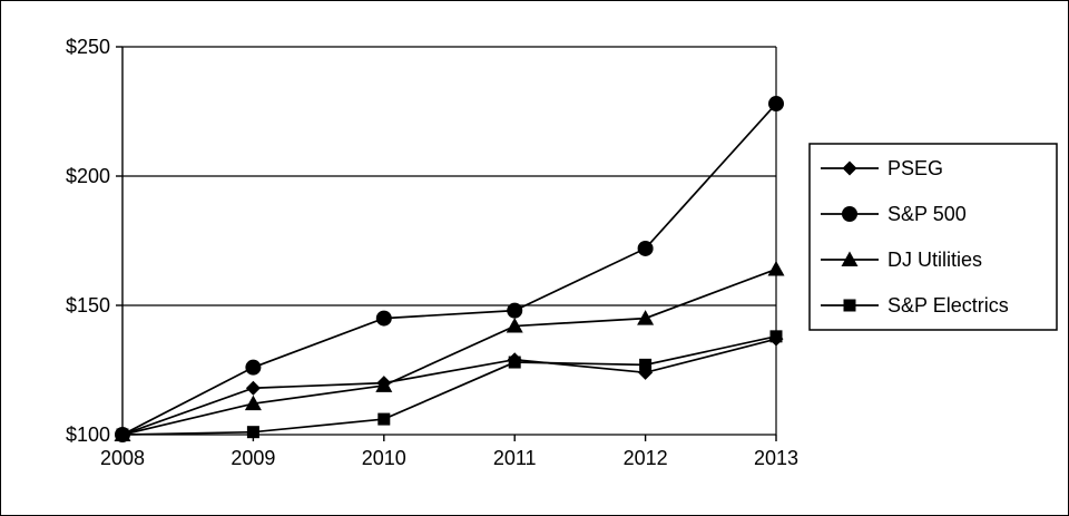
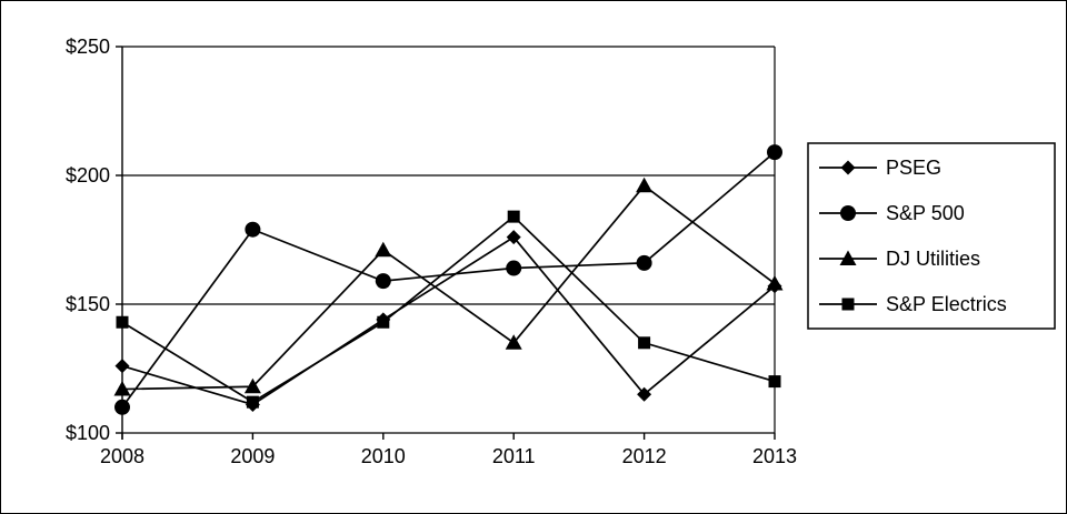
PSEG/2008: $100 -> $126
S&P 500/2008: $100 -> $110
DJ Utilities/2008: $100 -> $117
S&P Electrics/2008: $100 -> $143
PSEG/2009: $118 -> $111
S&P 500/2009: $126 -> $179
DJ Utilities/2009: $112 -> $118
S&P Electrics/2009: $101 -> $112
PSEG/2010: $120 -> $144
S&P 500/2010: $145 -> $159
DJ Utilities/2010: $119 -> $171
S&P Electrics/2010: $106 -> $143
PSEG/2011: $129 -> $176
S&P 500/2011: $148 -> $164
DJ Utilities/2011: $142 -> $135
S&P Electrics/2011: $128 -> $184
PSEG/2012: $124 -> $115
S&P 500/2012: $172 -> $166
DJ Utilities/2012: $145 -> $196
S&P Electrics/2012: $127 -> $135
PSEG/2013: $137 -> $157
S&P 500/2013: $228 -> $209
DJ Utilities/2013: $164 -> $158
S&P Electrics/2013: $138 -> $120
